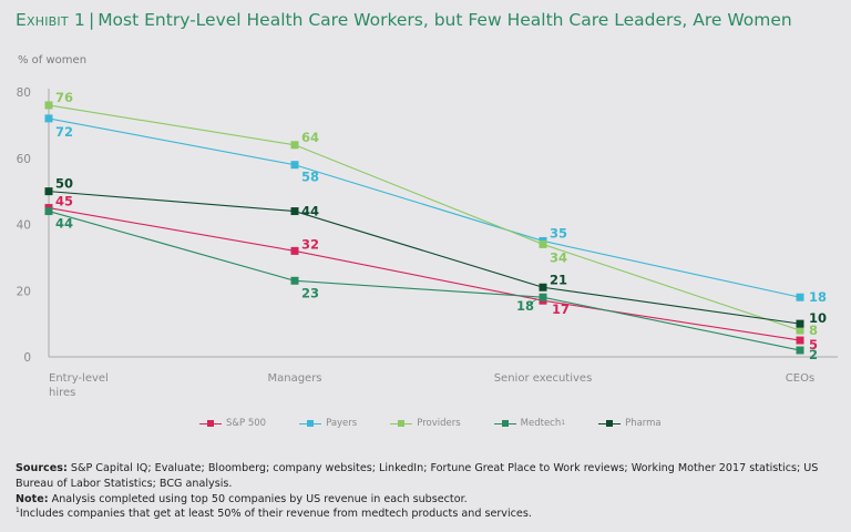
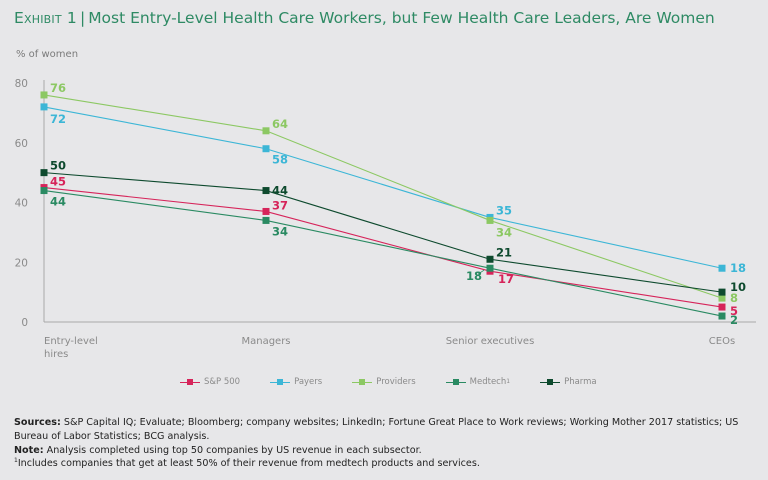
S&P 500/Managers: 32 -> 37
Medtech/Managers: 23 -> 34
